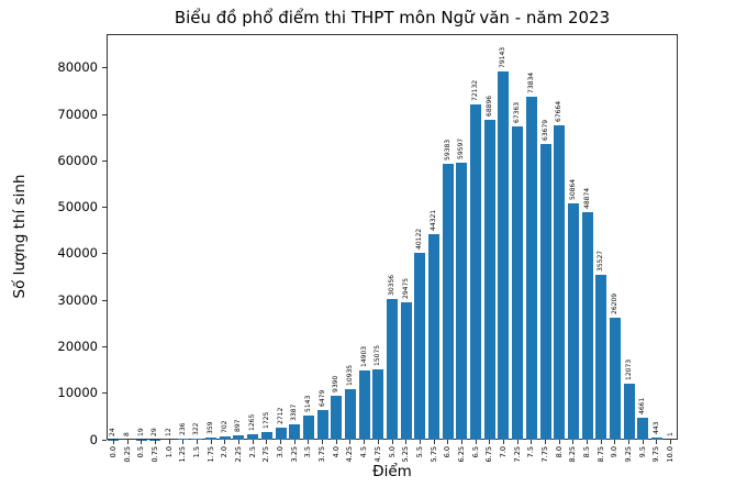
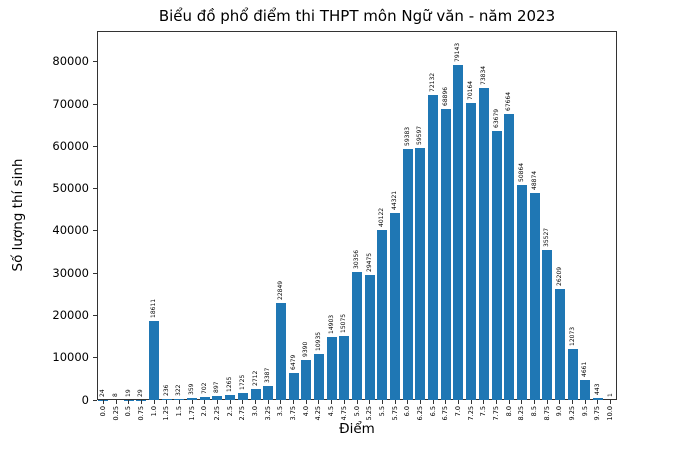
1.0: 12 -> 18611
3.5: 5143 -> 22849
7.25: 67363 -> 70164
